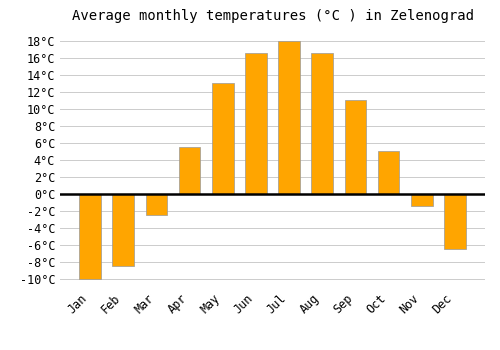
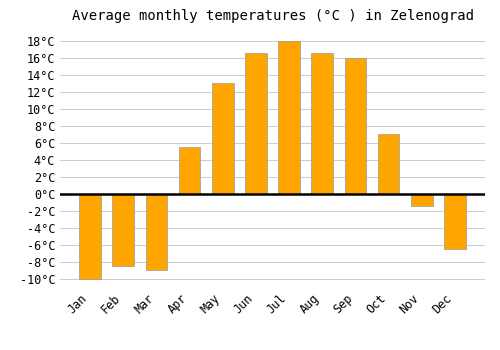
Mar: -2.5°C -> -9.0°C
Sep: 11.0°C -> 16.0°C
Oct: 5.0°C -> 7.0°C
